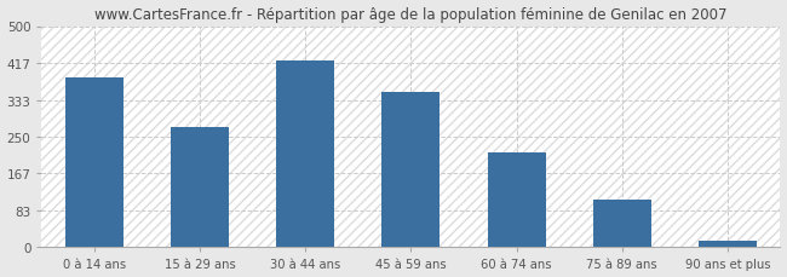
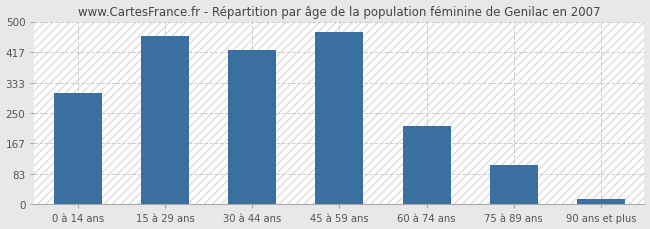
0 à 14 ans: 383 -> 305
15 à 29 ans: 271 -> 460
45 à 59 ans: 352 -> 470
